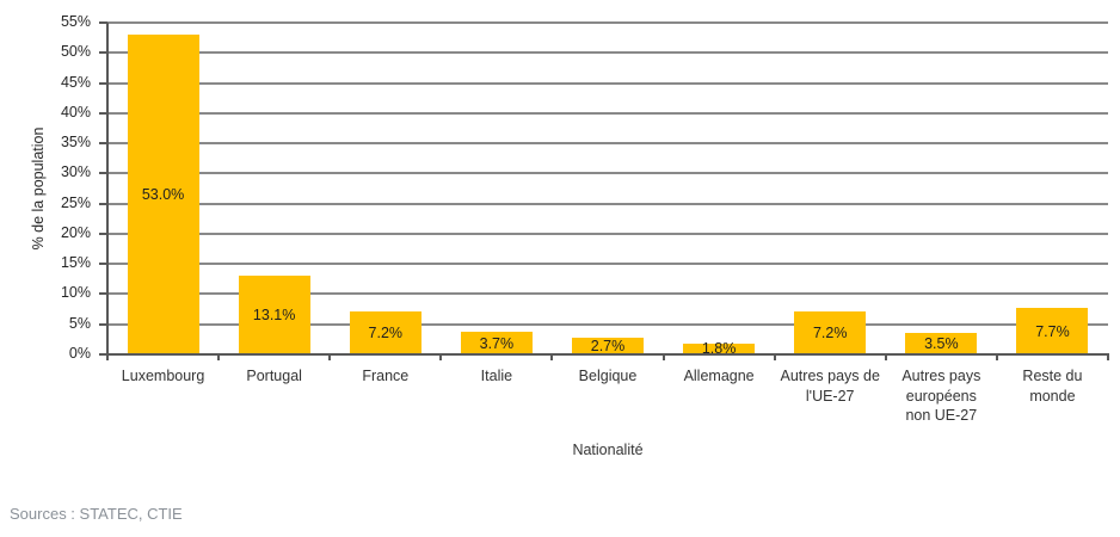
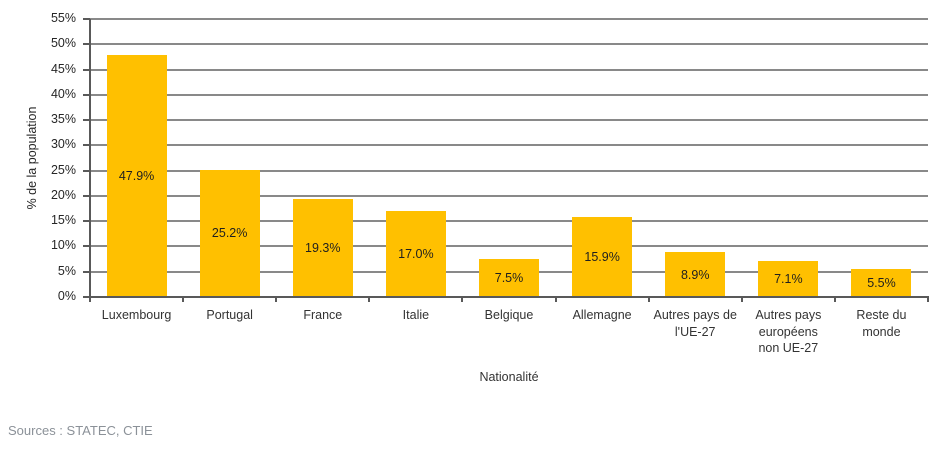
Luxembourg: 53.0% -> 47.9%
Portugal: 13.1% -> 25.2%
France: 7.2% -> 19.3%
Italie: 3.7% -> 17.0%
Belgique: 2.7% -> 7.5%
Allemagne: 1.8% -> 15.9%
Autres pays de l'UE-27: 7.2% -> 8.9%
Autres pays européens non UE-27: 3.5% -> 7.1%
Reste du monde: 7.7% -> 5.5%
